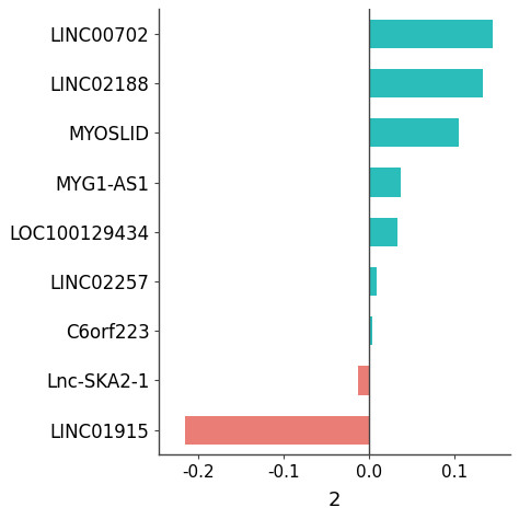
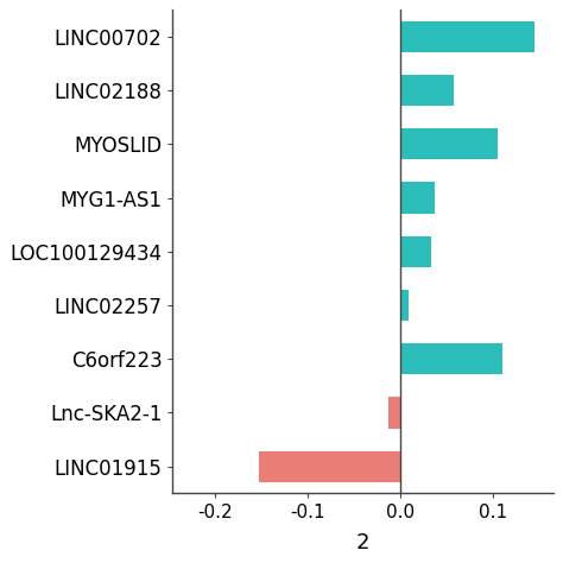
LINC02188: 0.133 -> 0.058
C6orf223: 0.004 -> 0.110
LINC01915: -0.215 -> -0.152
